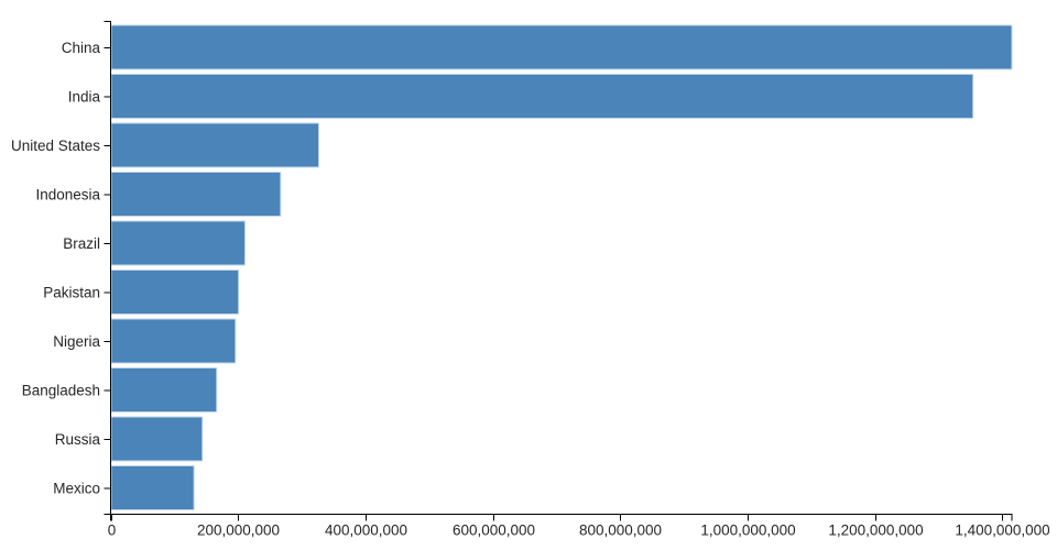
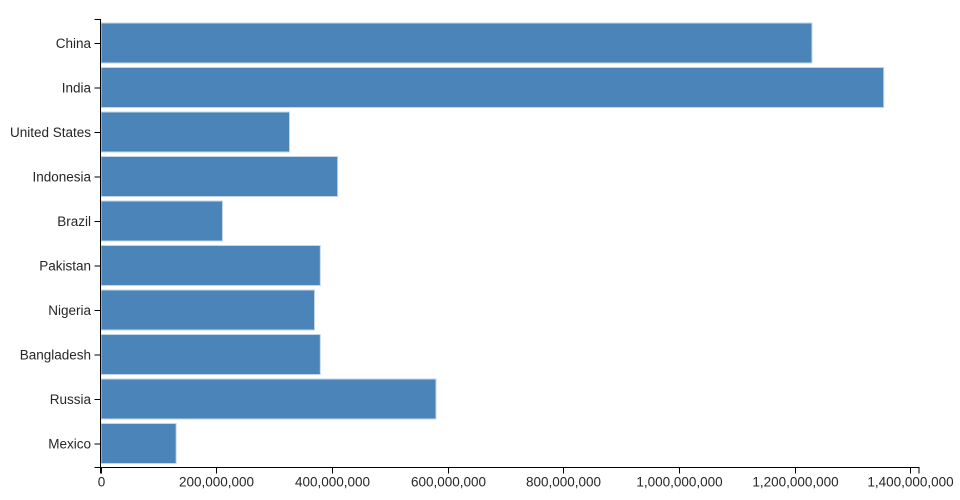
China: 1420000000 -> 1230000000
Indonesia: 270000000 -> 410000000
Pakistan: 200000000 -> 380000000
Nigeria: 200000000 -> 370000000
Bangladesh: 170000000 -> 380000000
Russia: 140000000 -> 580000000
